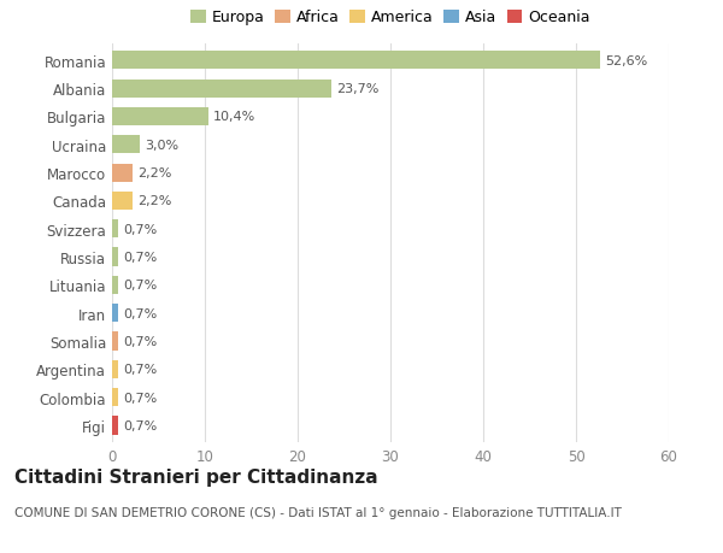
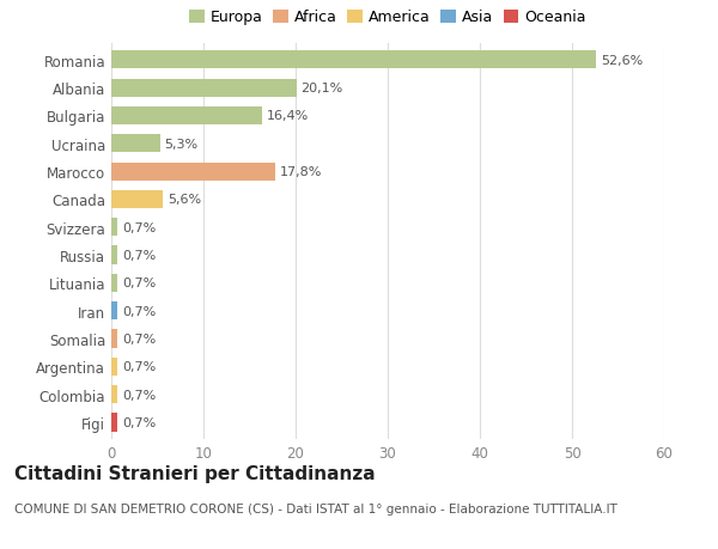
Albania: 23,7% -> 20,1%
Bulgaria: 10,4% -> 16,4%
Ucraina: 3,0% -> 5,3%
Marocco: 2,2% -> 17,8%
Canada: 2,2% -> 5,6%
